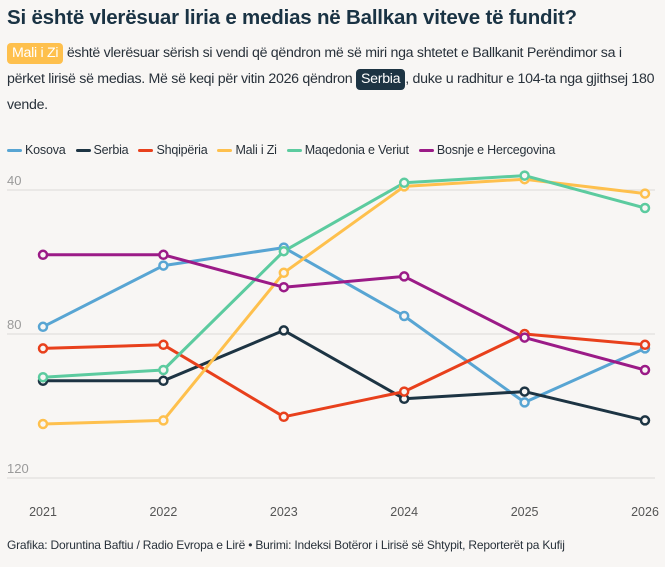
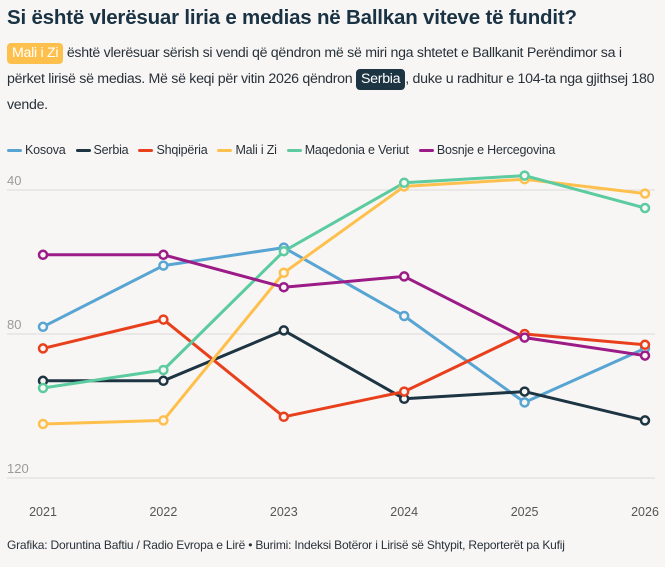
Maqedonia e Veriut/2021: 92 -> 95
Shqipëria/2022: 83 -> 76
Bosnje e Hercegovina/2026: 90 -> 86
